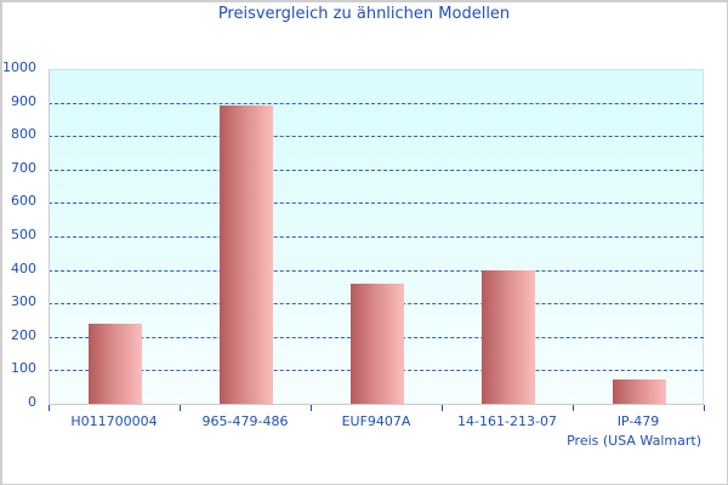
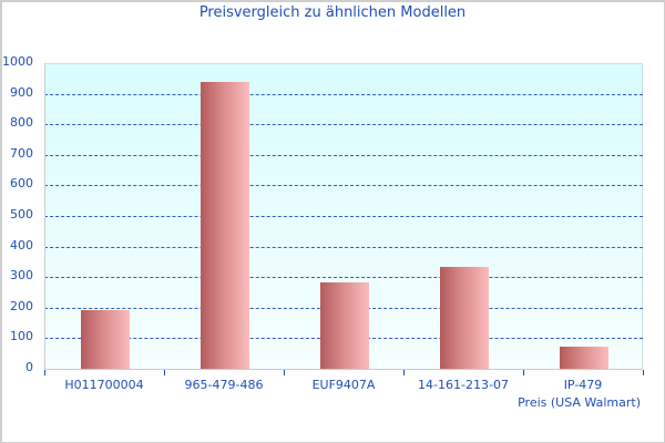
H011700004: 240 -> 190
965-479-486: 890 -> 940
EUF9407A: 360 -> 280
14-161-213-07: 400 -> 330
